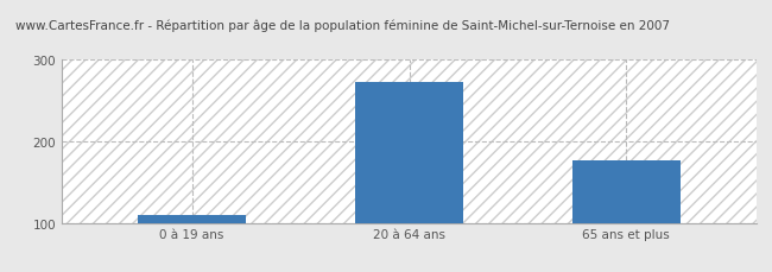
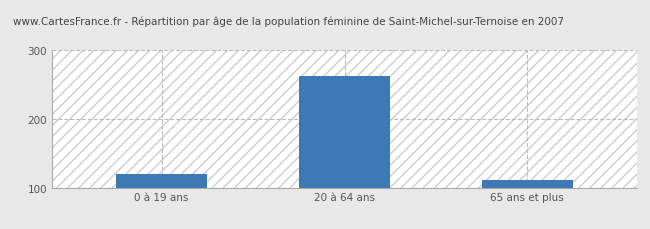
0 à 19 ans: 110 -> 120
20 à 64 ans: 272 -> 262
65 ans et plus: 176 -> 111
